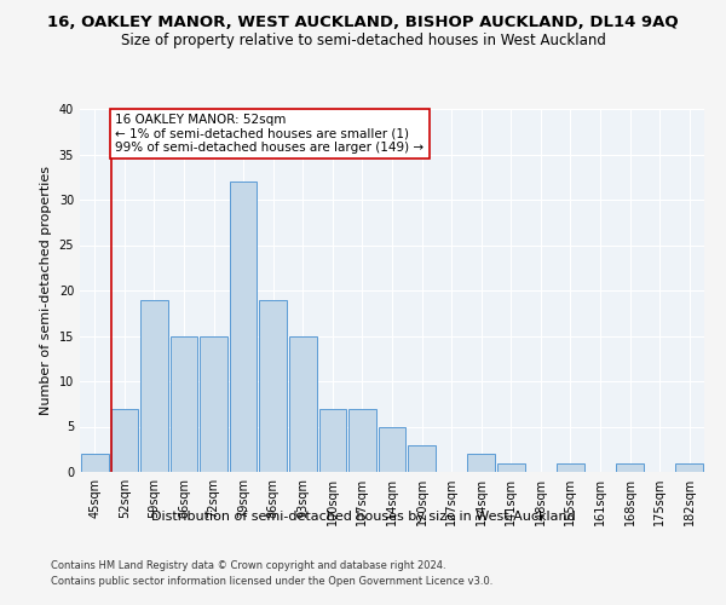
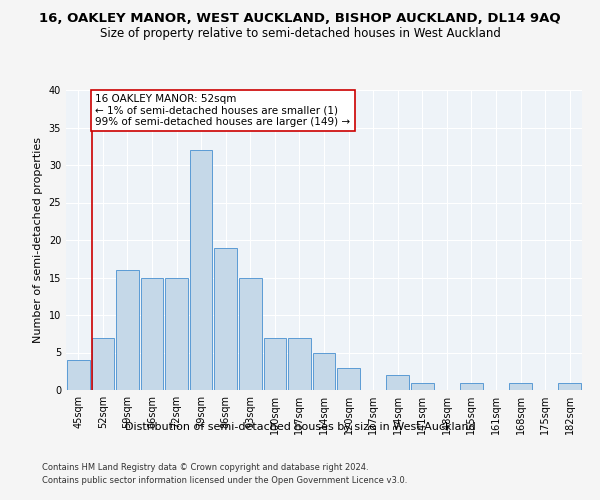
45sqm: 2 -> 4
59sqm: 19 -> 16
